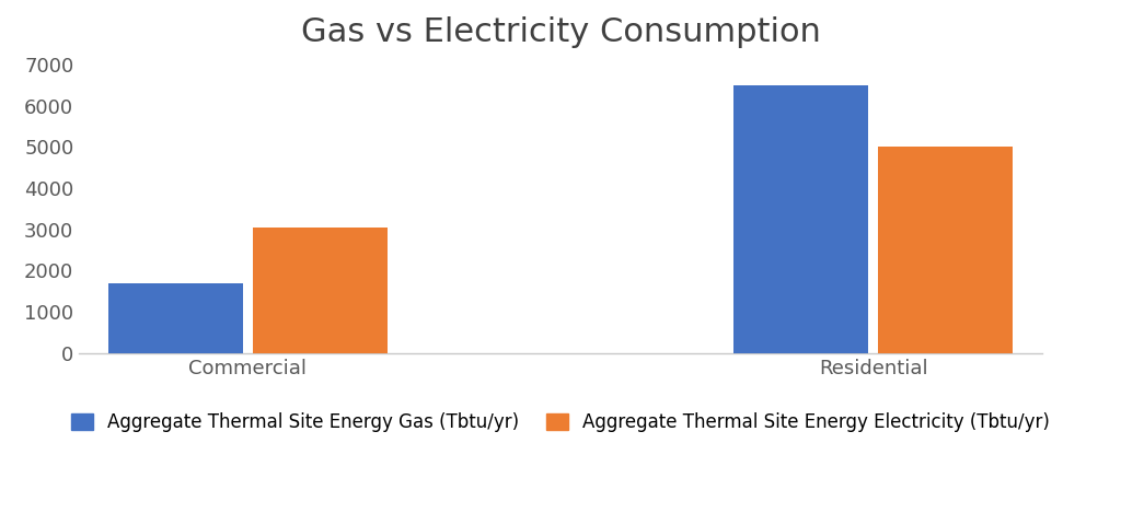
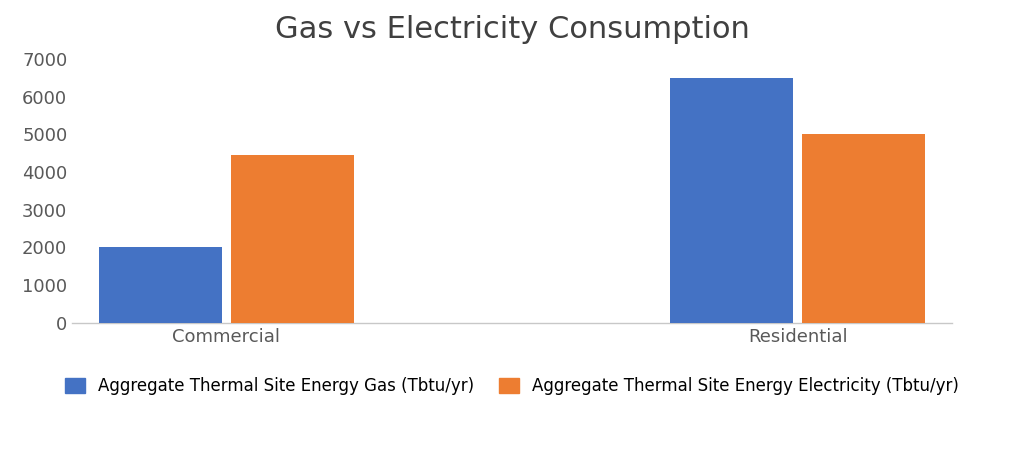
Aggregate Thermal Site Energy Gas (Tbtu/yr)/Commercial: 1700 -> 2000
Aggregate Thermal Site Energy Electricity (Tbtu/yr)/Commercial: 3050 -> 4450
